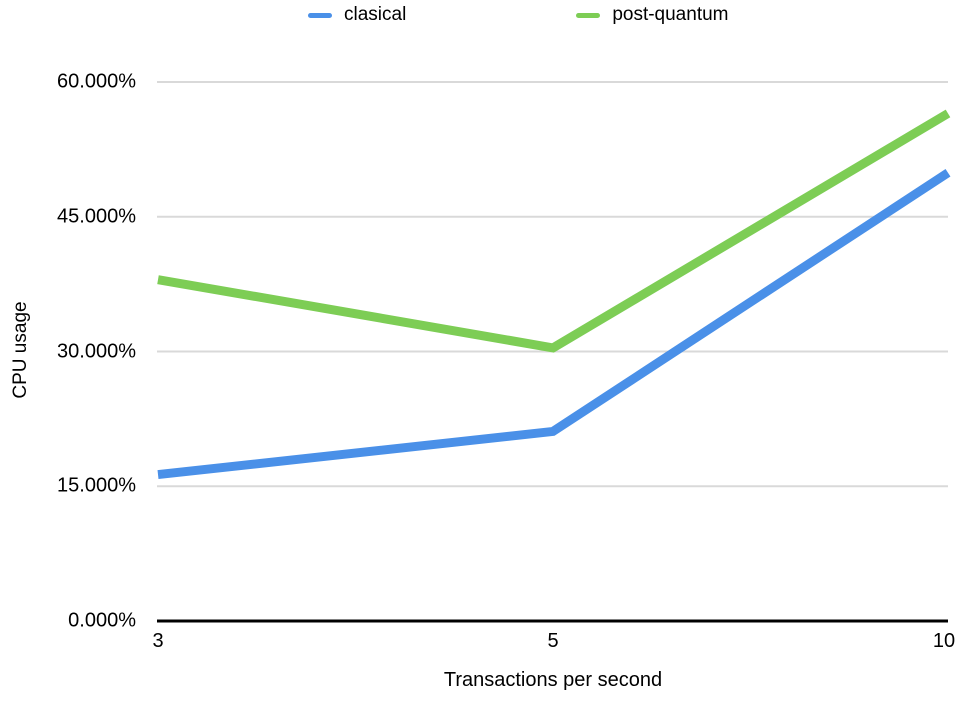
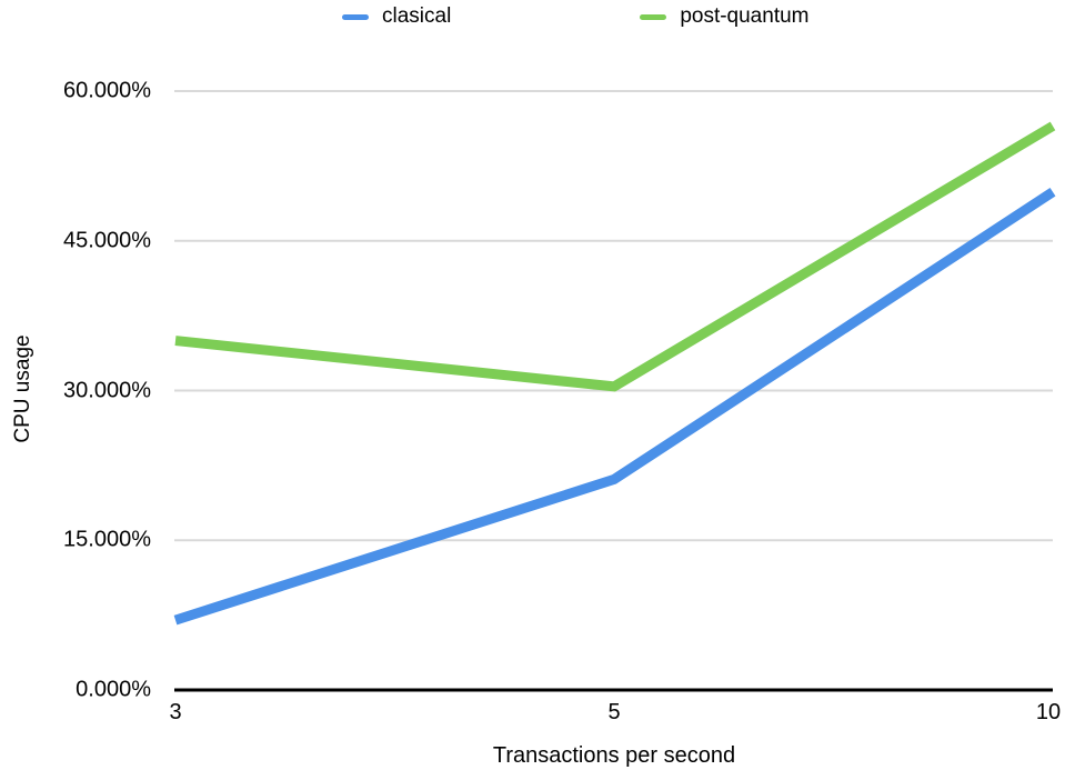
clasical/3: 16% -> 7%
post-quantum/3: 38% -> 35%
